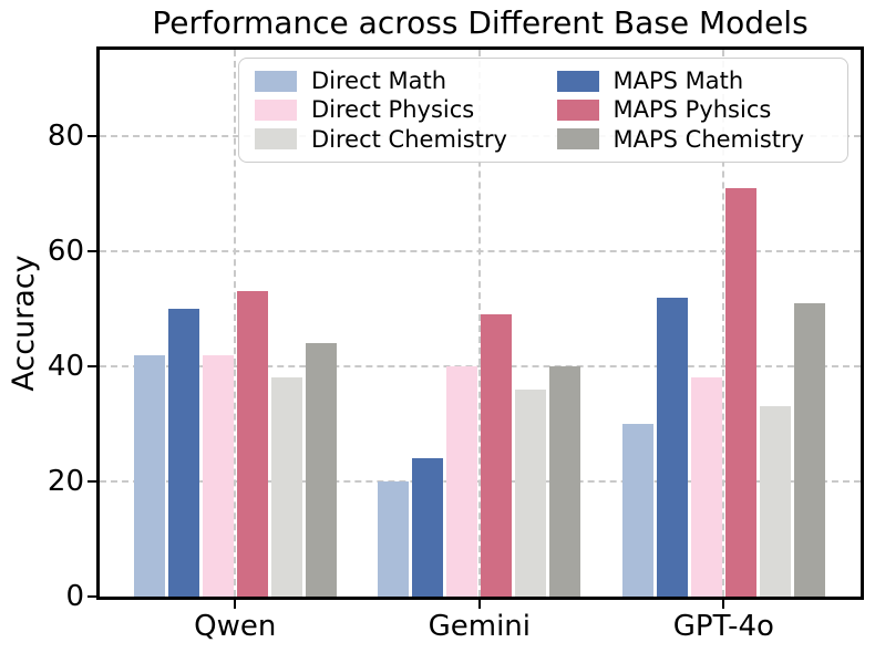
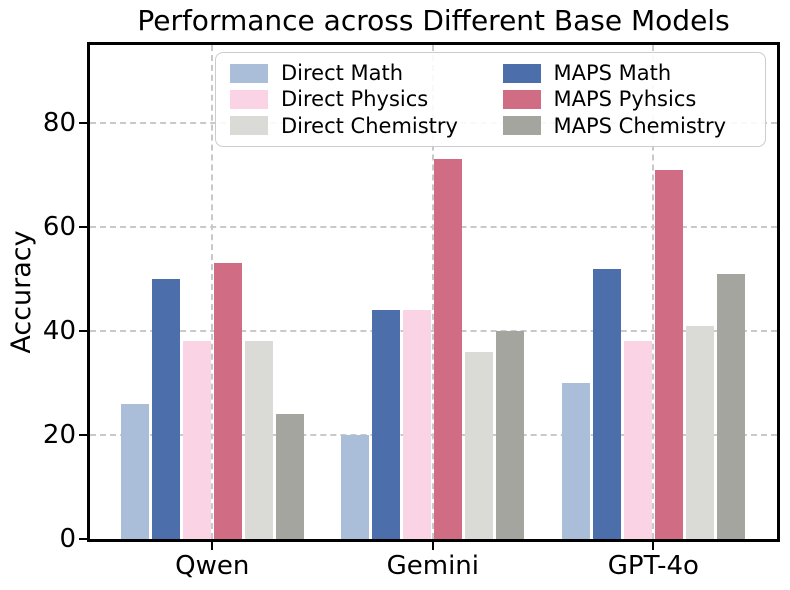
Direct Math/Qwen: 42 -> 26
Direct Physics/Qwen: 42 -> 38
MAPS Chemistry/Qwen: 44 -> 24
MAPS Math/Gemini: 24 -> 44
Direct Physics/Gemini: 40 -> 44
MAPS Pyhsics/Gemini: 49 -> 73
Direct Chemistry/GPT-4o: 33 -> 41
